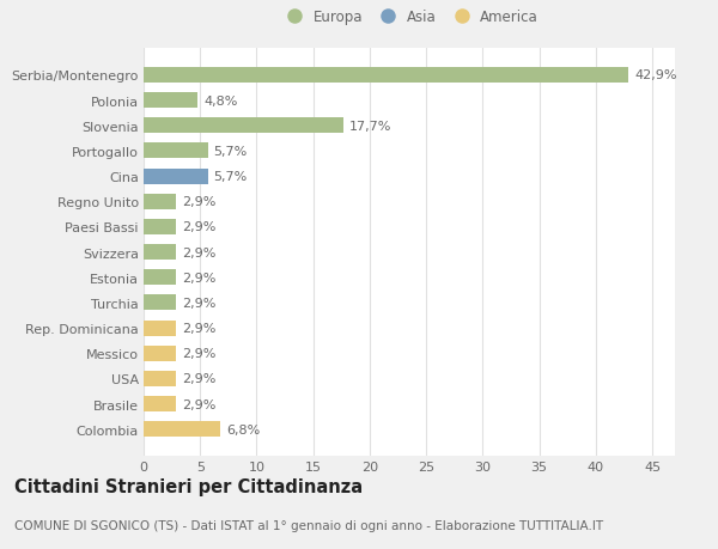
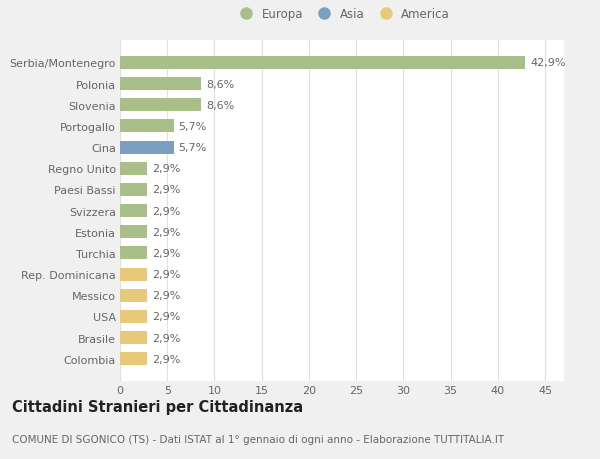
Polonia: 4,8% -> 8,6%
Slovenia: 17,7% -> 8,6%
Colombia: 6,8% -> 2,9%
